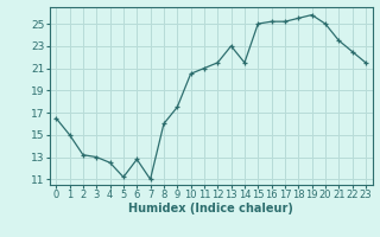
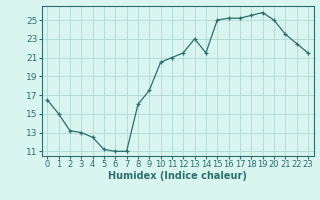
6: 12.8 -> 11.0
